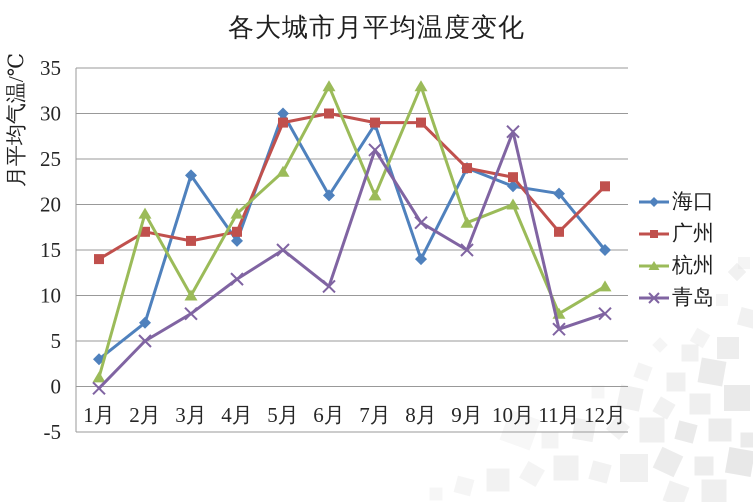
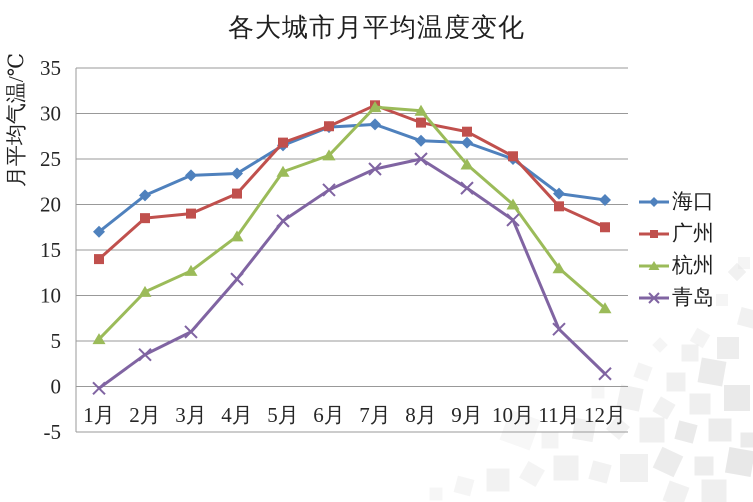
海口/1月: 3 -> 17
杭州/1月: 1 -> 5
海口/2月: 7 -> 21
广州/2月: 17 -> 18
杭州/2月: 19 -> 10
青岛/2月: 5 -> 4
广州/3月: 16 -> 19
杭州/3月: 10 -> 13
青岛/3月: 8 -> 6
海口/4月: 16 -> 23
广州/4月: 17 -> 21
杭州/4月: 19 -> 16
海口/5月: 30 -> 26
广州/5月: 29 -> 27
青岛/5月: 15 -> 18
海口/6月: 21 -> 28
广州/6月: 30 -> 29
杭州/6月: 33 -> 25
青岛/6月: 11 -> 22
广州/7月: 29 -> 31
杭州/7月: 21 -> 31
青岛/7月: 26 -> 24
海口/8月: 14 -> 27
杭州/8月: 33 -> 30
青岛/8月: 18 -> 25
海口/9月: 24 -> 27
广州/9月: 24 -> 28
杭州/9月: 18 -> 24
青岛/9月: 15 -> 22
海口/10月: 22 -> 25
广州/10月: 23 -> 25
青岛/10月: 28 -> 18
广州/11月: 17 -> 20
杭州/11月: 8 -> 13
海口/12月: 15 -> 20
广州/12月: 22 -> 18
杭州/12月: 11 -> 9
青岛/12月: 8 -> 1
